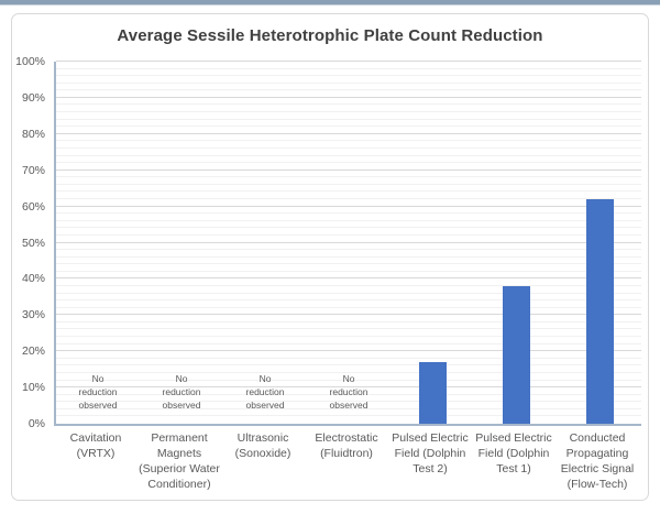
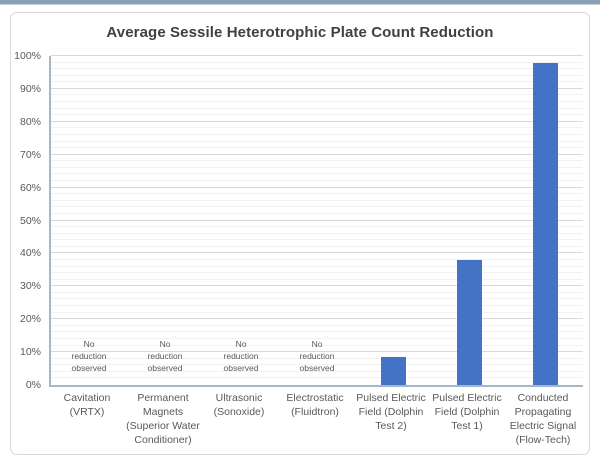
Pulsed Electric Field (Dolphin Test 2): 17% -> 8%
Conducted Propagating Electric Signal (Flow-Tech): 62% -> 98%
